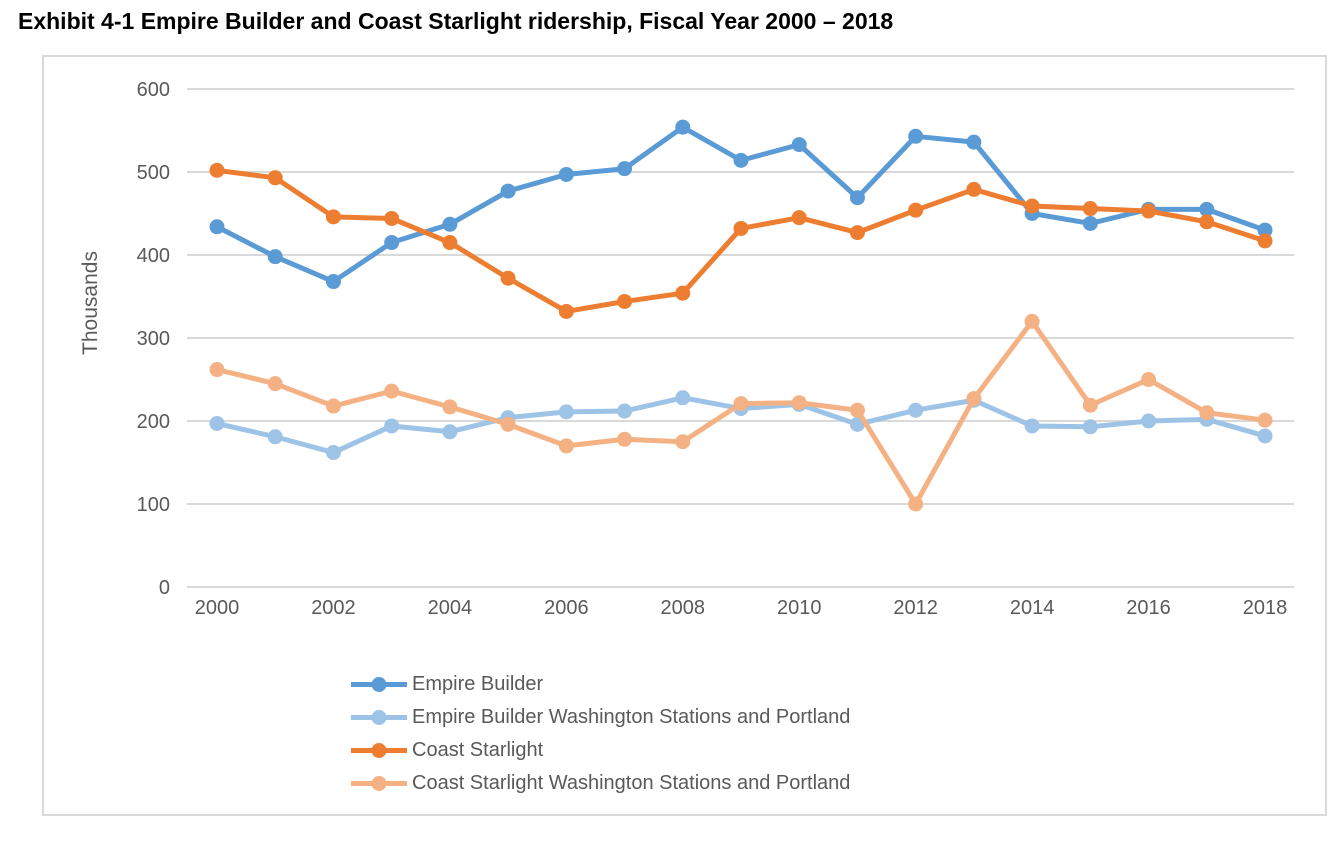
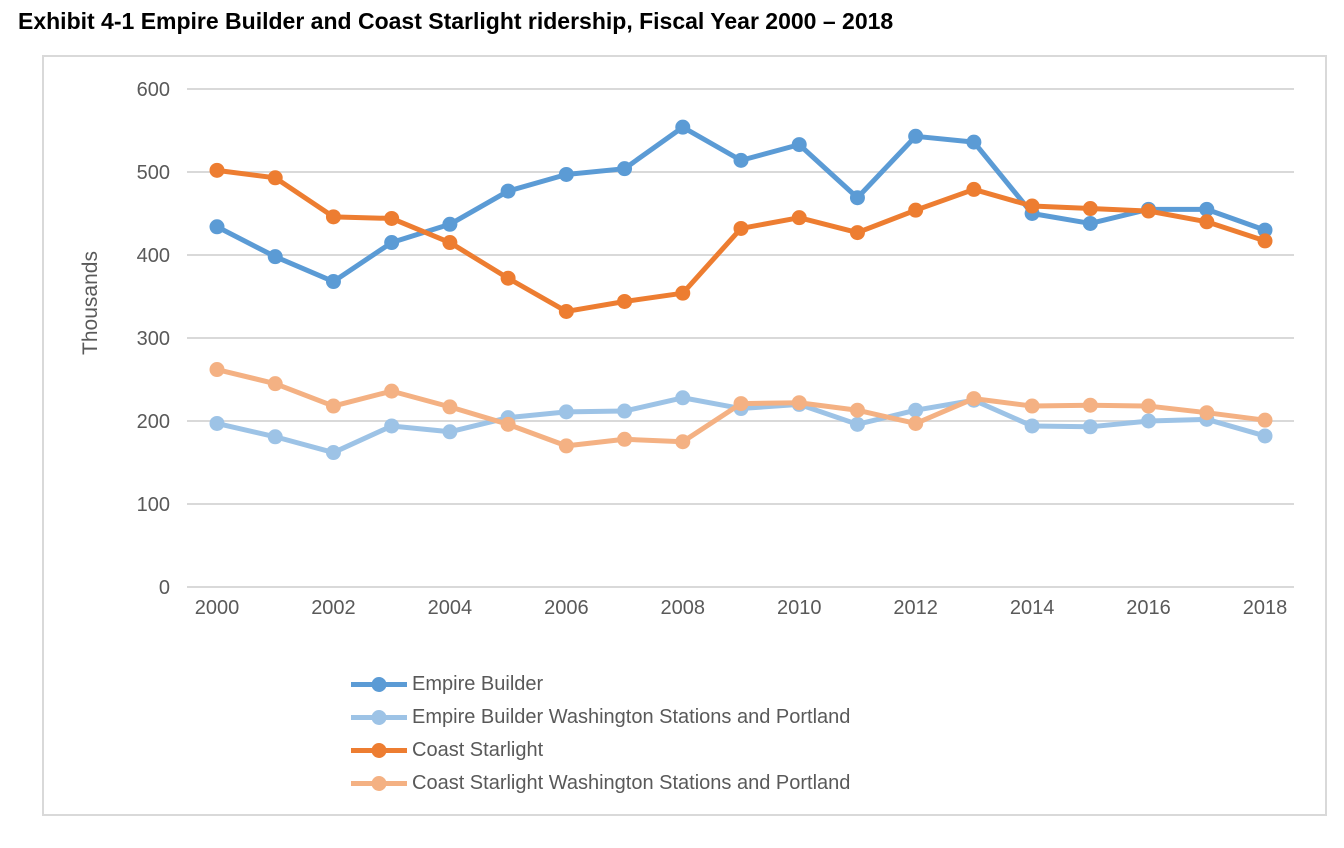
Coast Starlight Washington Stations and Portland/2012: 100 -> 200
Coast Starlight Washington Stations and Portland/2014: 320 -> 220
Coast Starlight Washington Stations and Portland/2016: 250 -> 220
